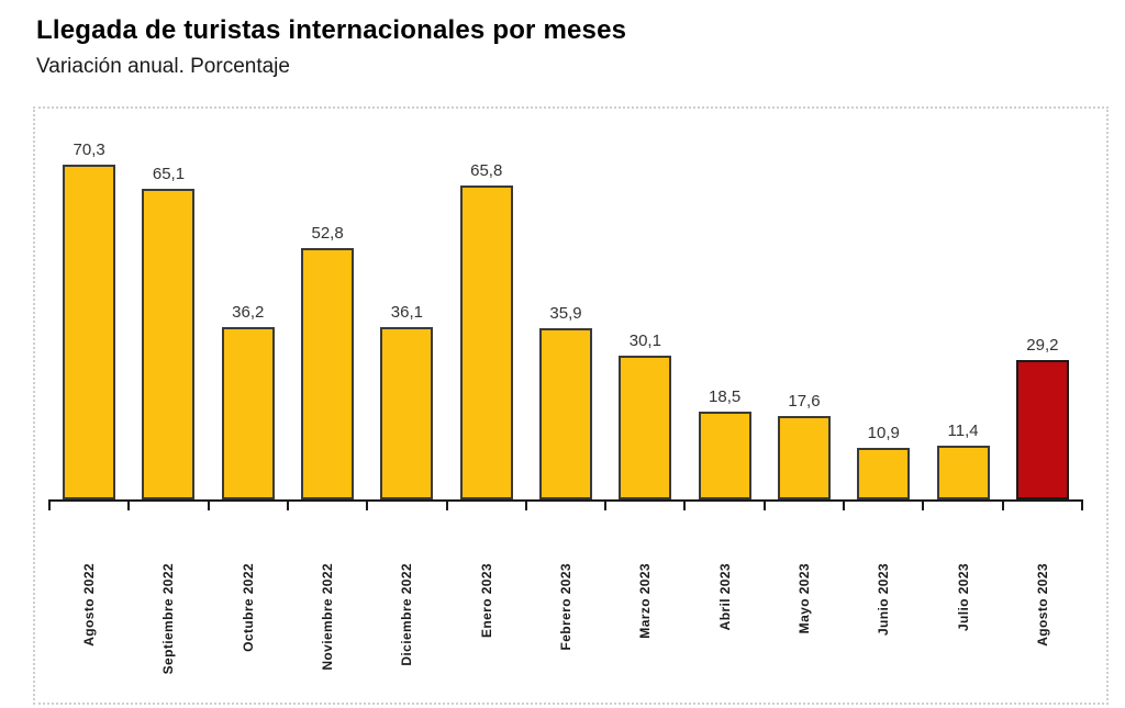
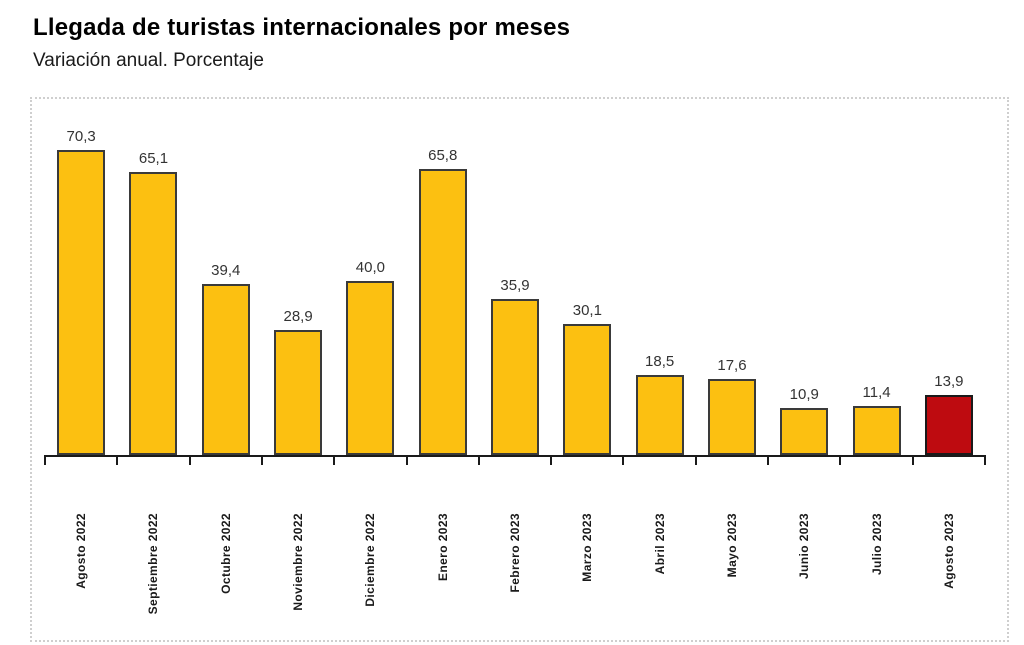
Octubre 2022: 36,2 -> 39,4
Noviembre 2022: 52,8 -> 28,9
Diciembre 2022: 36,1 -> 40,0
Agosto 2023: 29,2 -> 13,9
